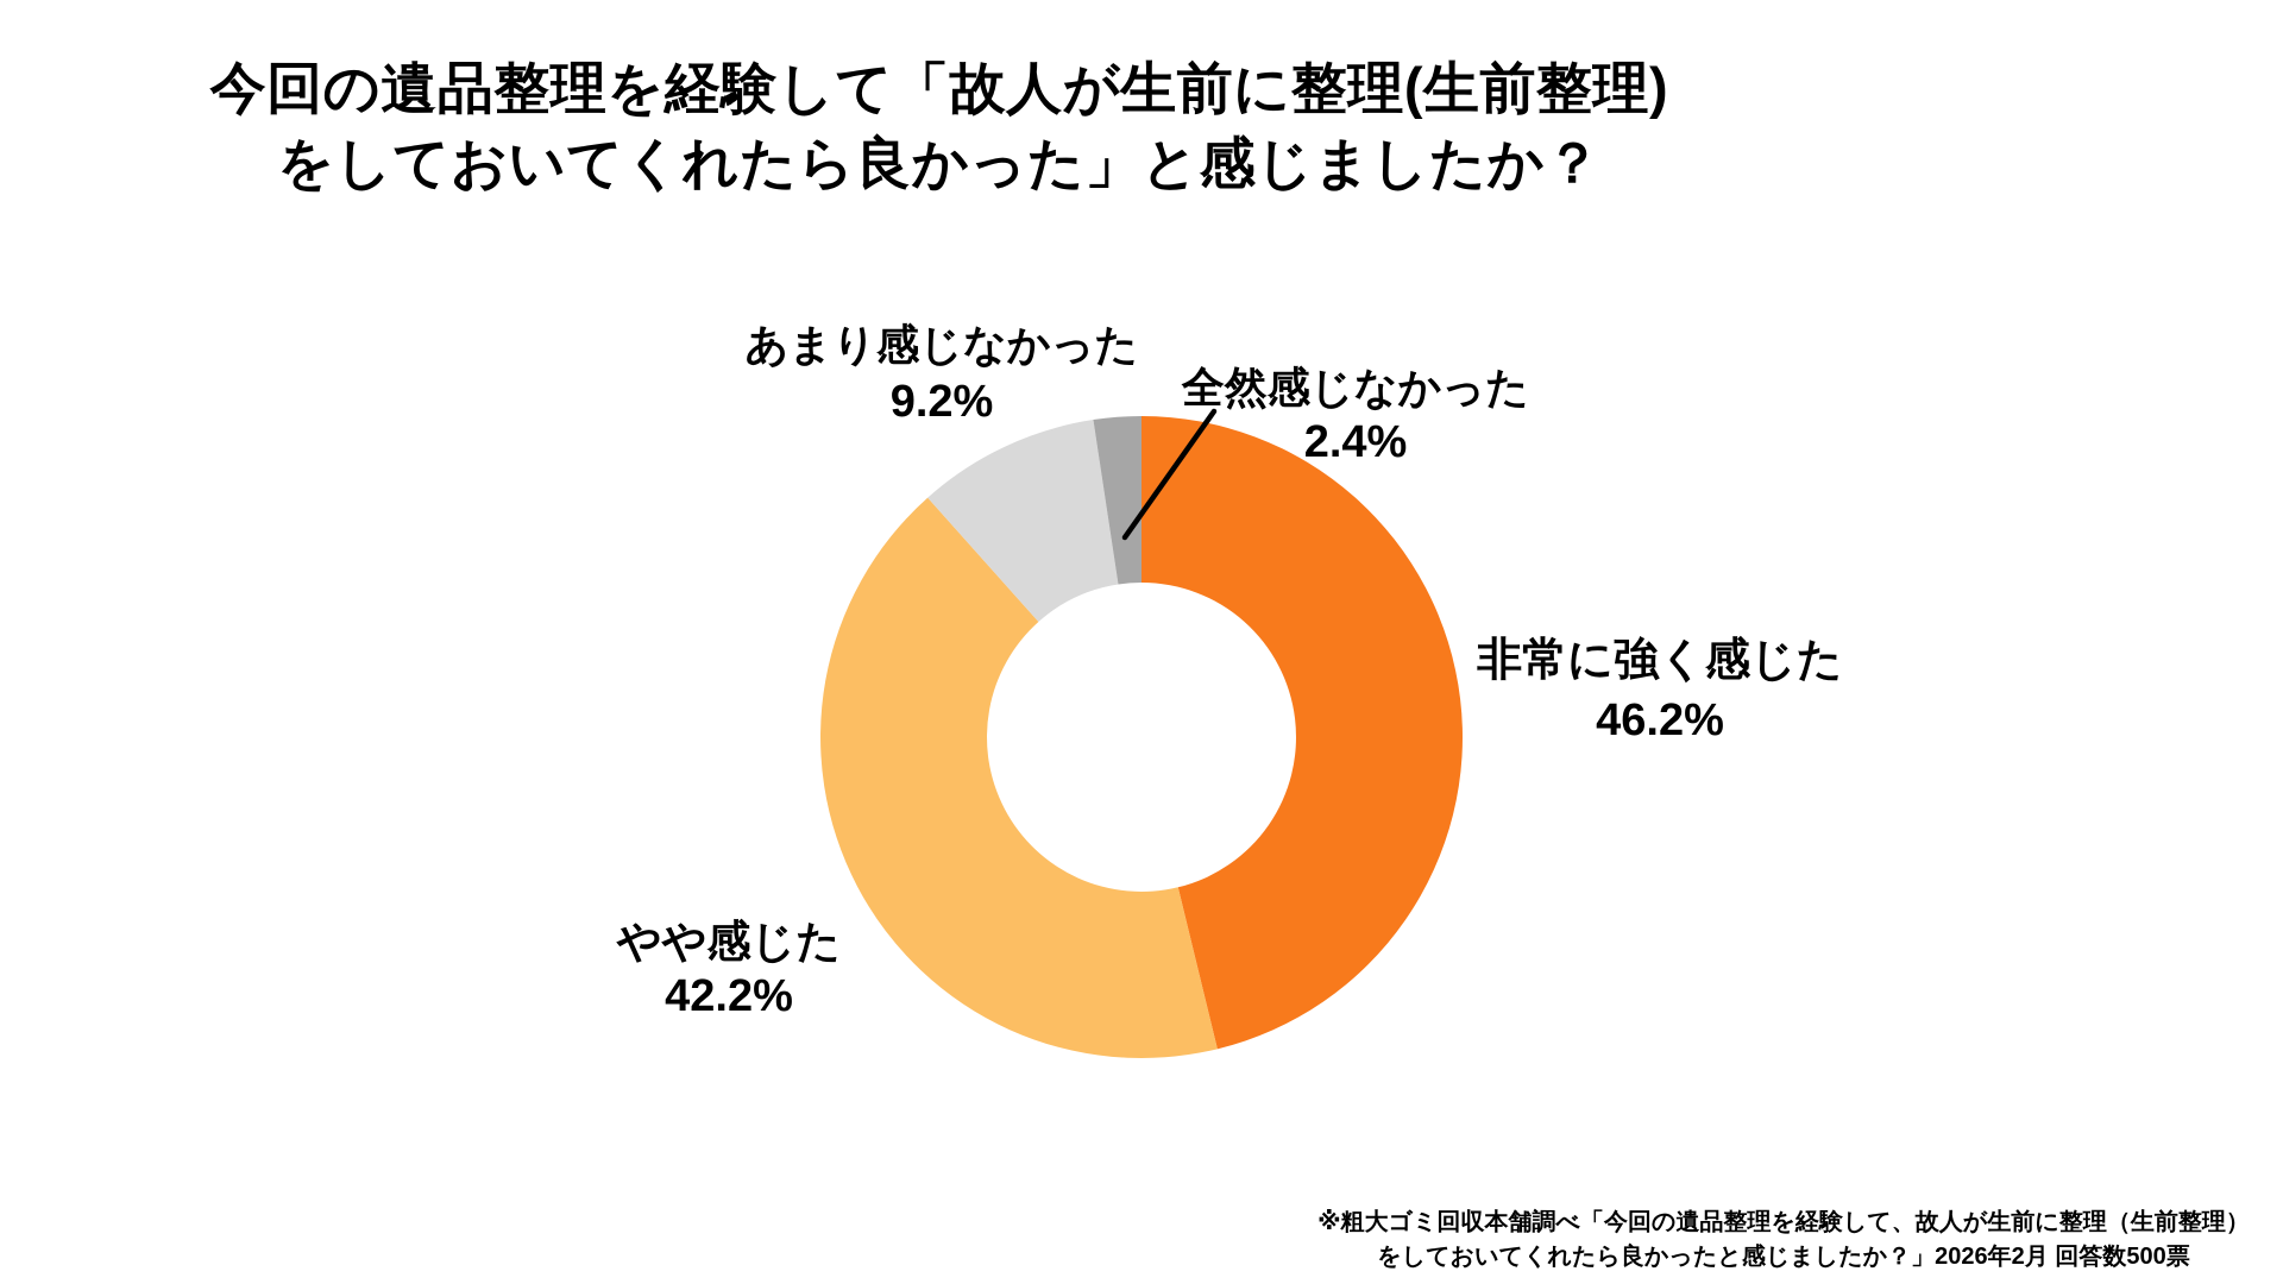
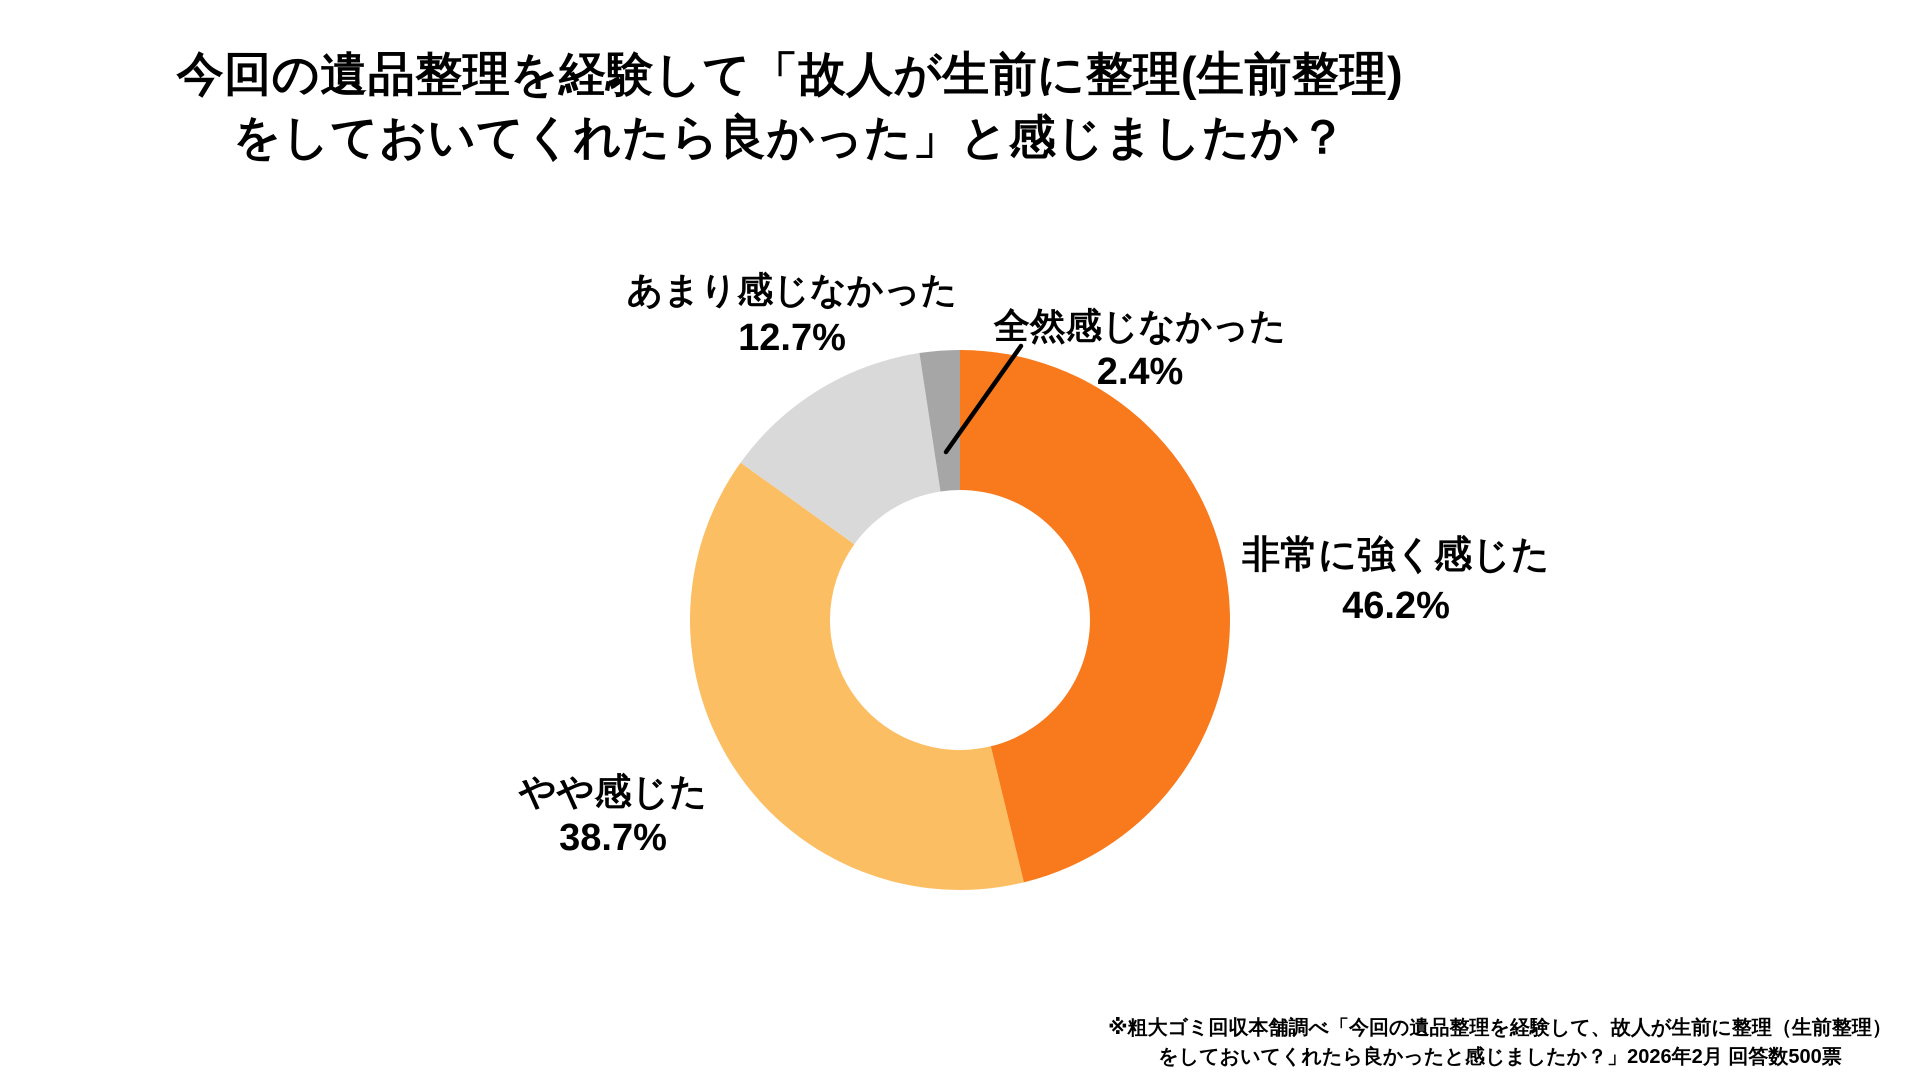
やや感じた: 42.2% -> 38.7%
あまり感じなかった: 9.2% -> 12.7%
